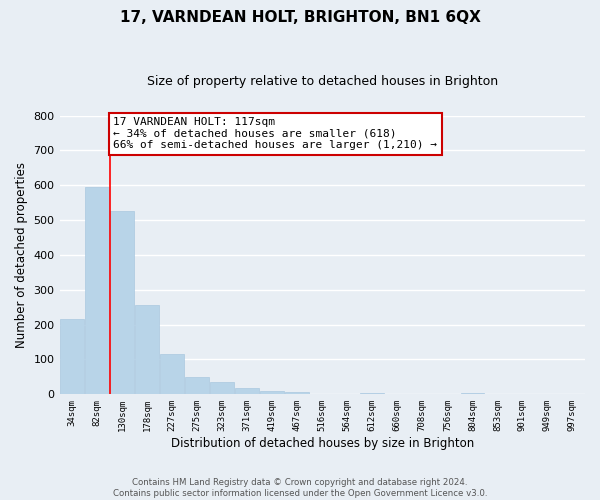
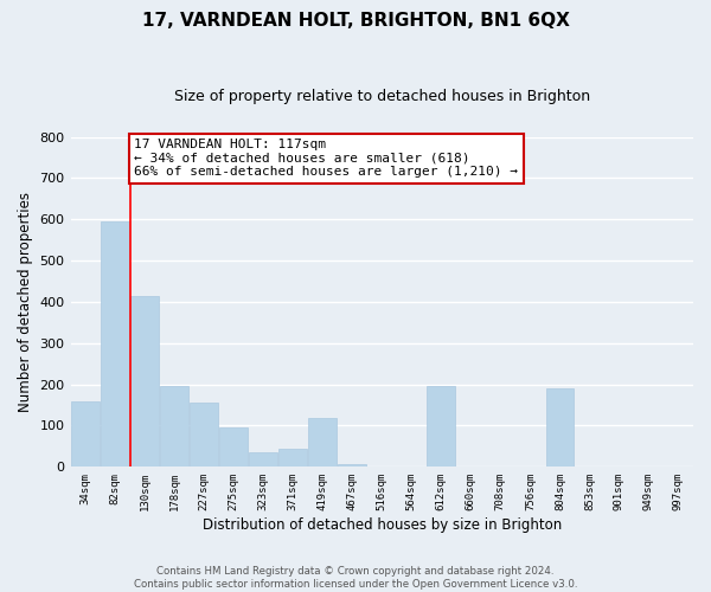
34sqm: 215 -> 160
130sqm: 525 -> 415
178sqm: 255 -> 195
227sqm: 117 -> 155
275sqm: 50 -> 95
371sqm: 18 -> 45
419sqm: 10 -> 120
612sqm: 5 -> 195
804sqm: 4 -> 190
